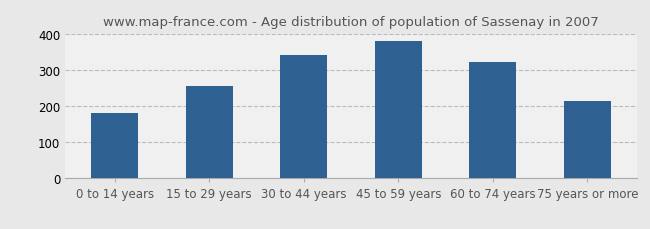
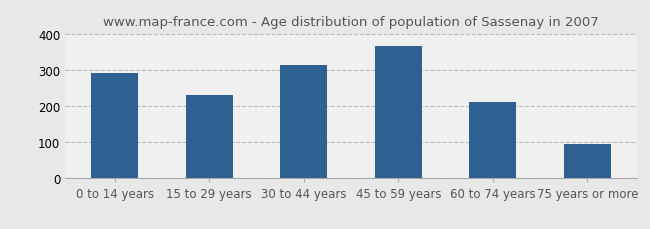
0 to 14 years: 180 -> 291
15 to 29 years: 255 -> 229
30 to 44 years: 340 -> 313
45 to 59 years: 380 -> 366
60 to 74 years: 320 -> 211
75 years or more: 215 -> 96
